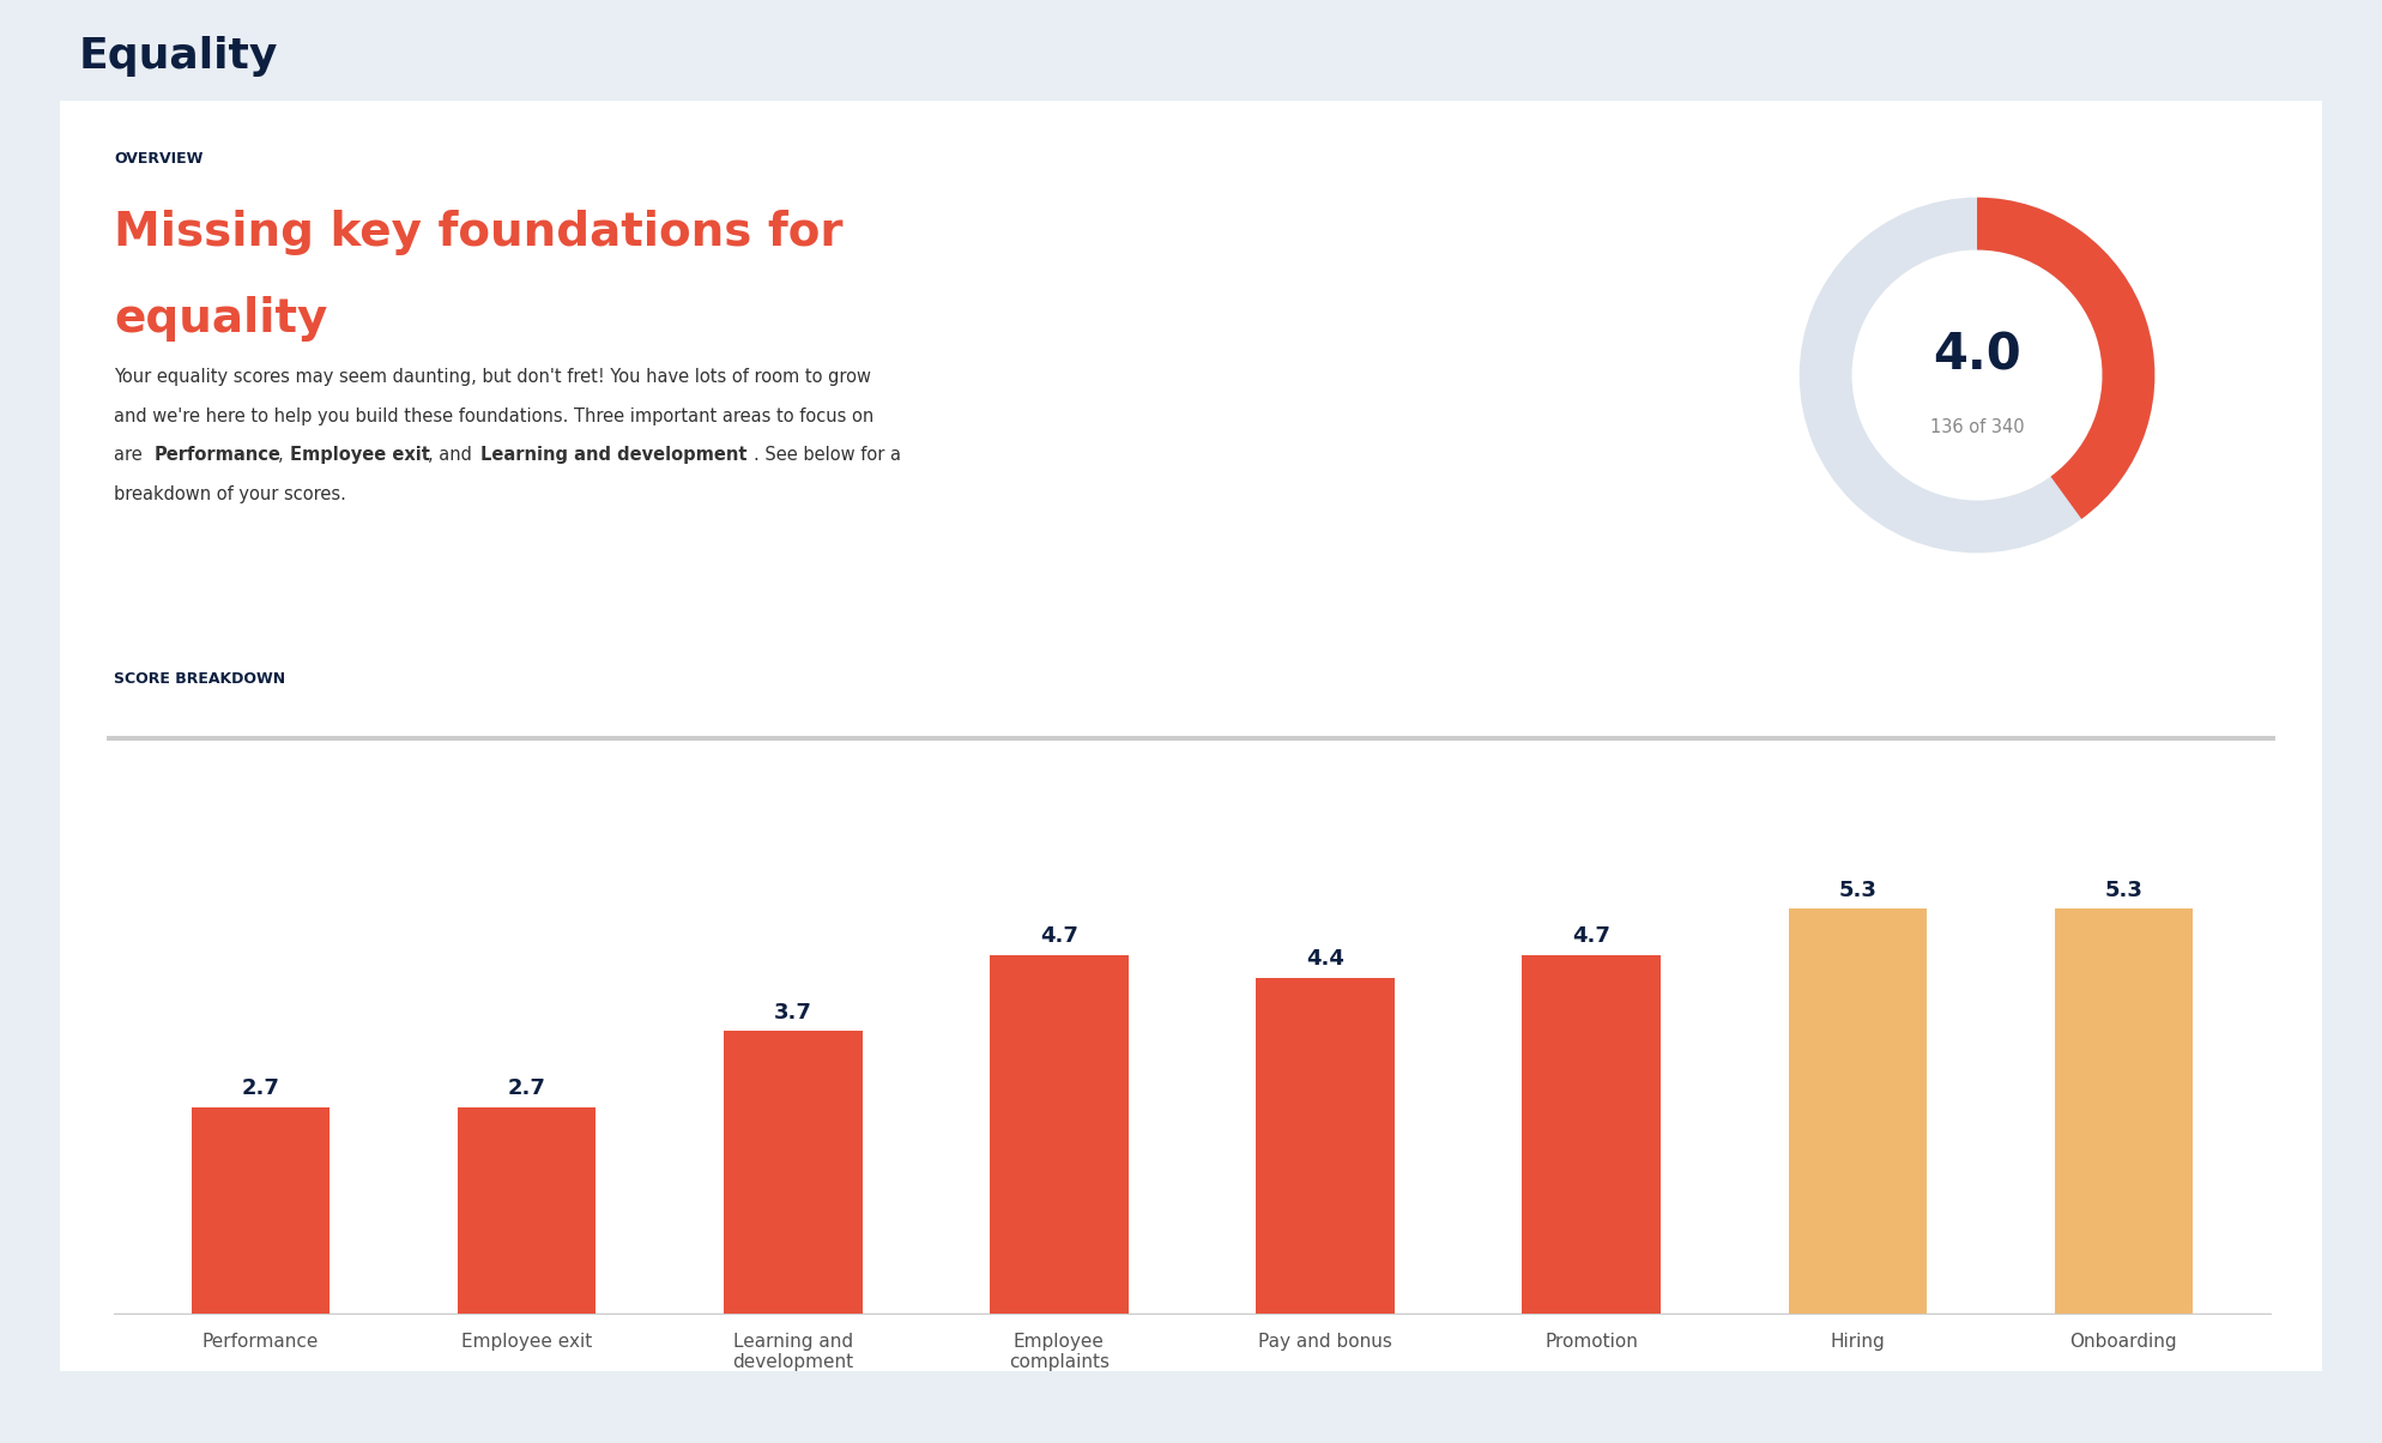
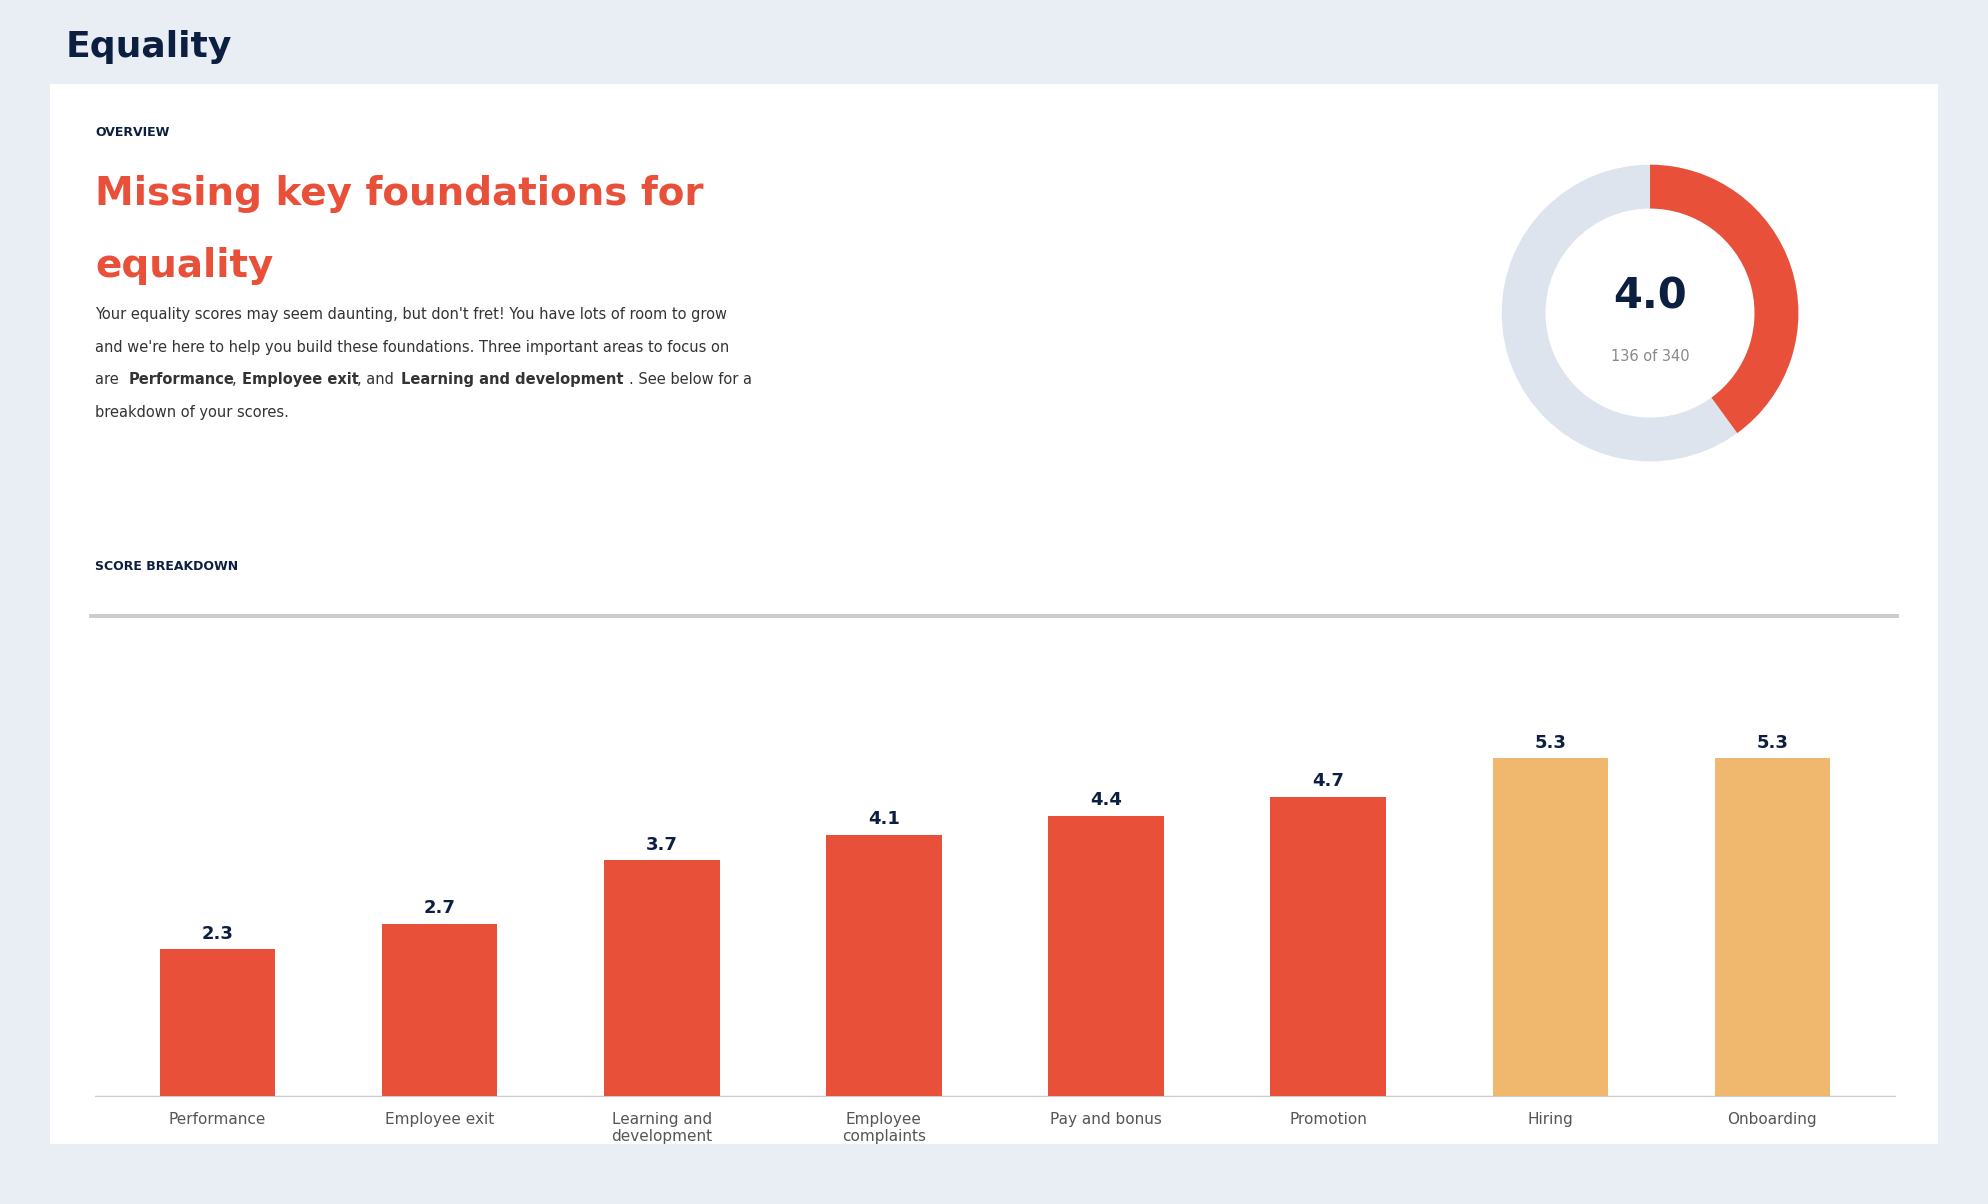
Performance: 2.7 -> 2.3
Employee complaints: 4.7 -> 4.1
